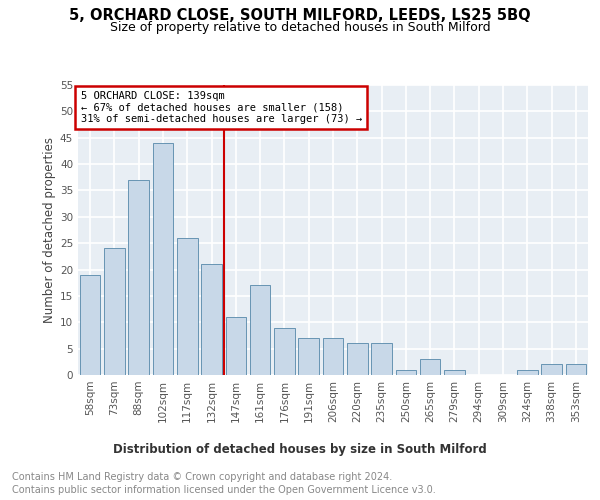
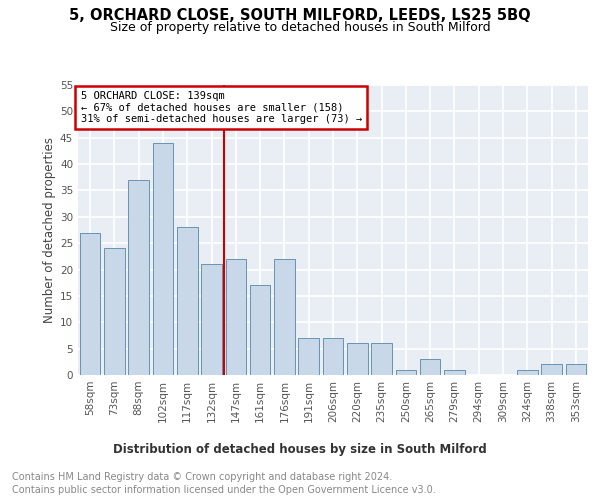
58sqm: 19 -> 27
117sqm: 26 -> 28
147sqm: 11 -> 22
176sqm: 9 -> 22
